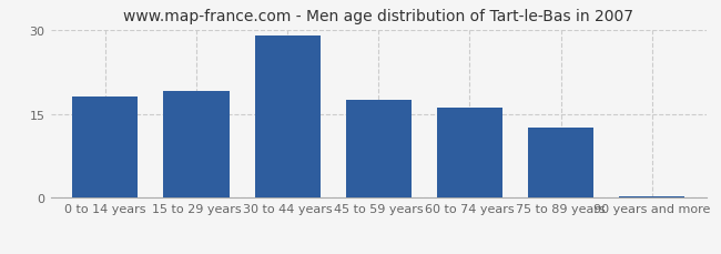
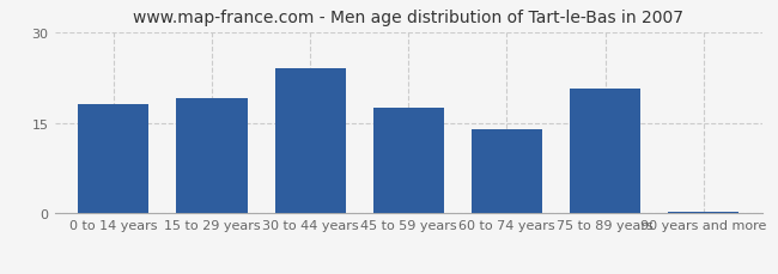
30 to 44 years: 29.0 -> 24.0
60 to 74 years: 16.0 -> 14.0
75 to 89 years: 12.5 -> 20.6
